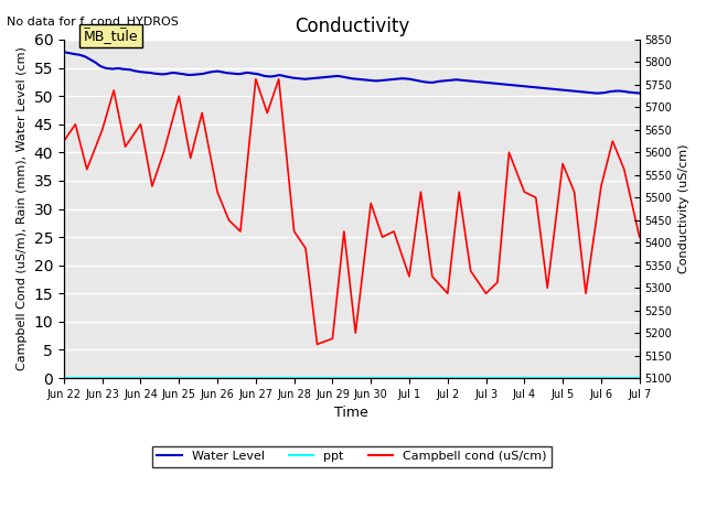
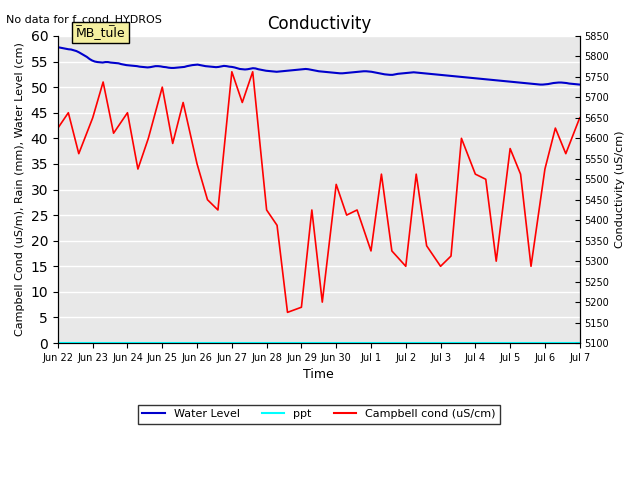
Campbell cond (uS/cm)/Jun 26: 33 -> 35
Campbell cond (uS/cm)/Jul 7: 25 -> 44
